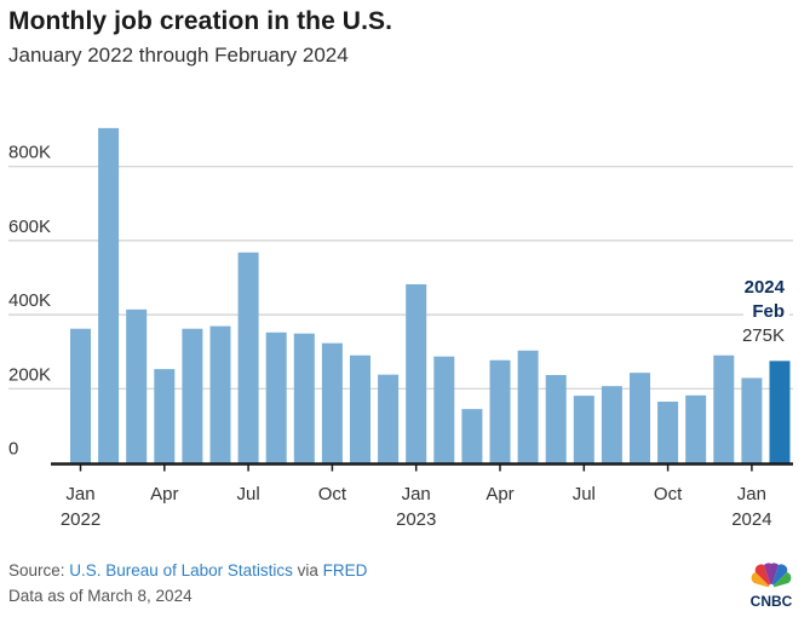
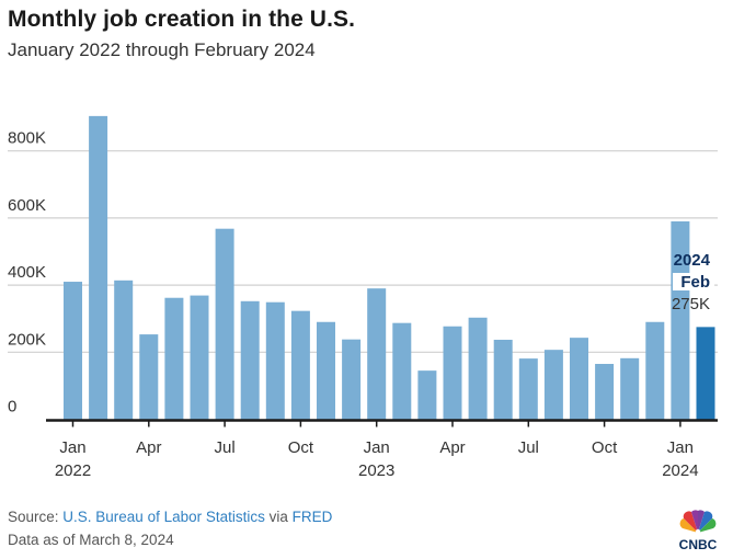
Jan 2022: 360K -> 410K
Jan 2023: 480K -> 390K
Jan 2024: 230K -> 590K
